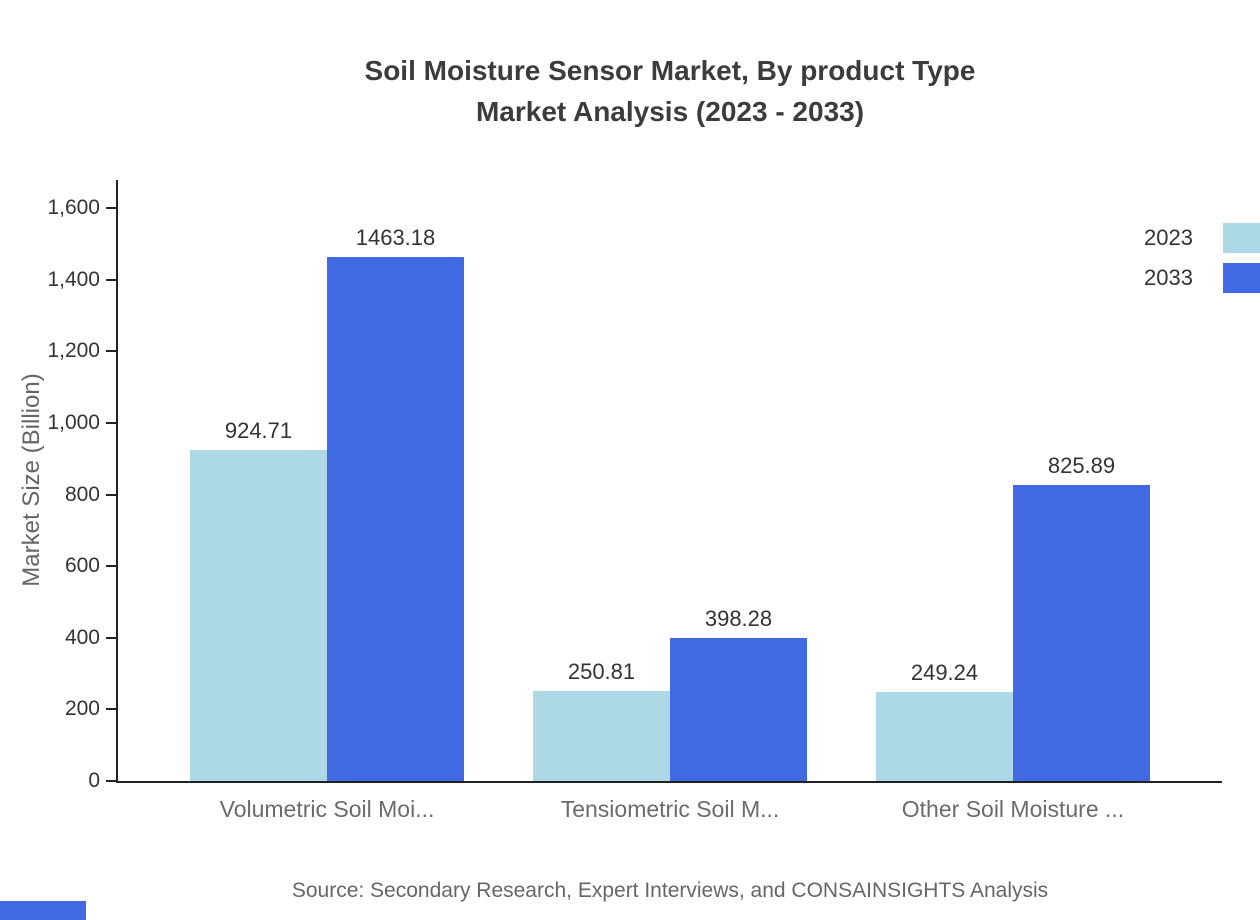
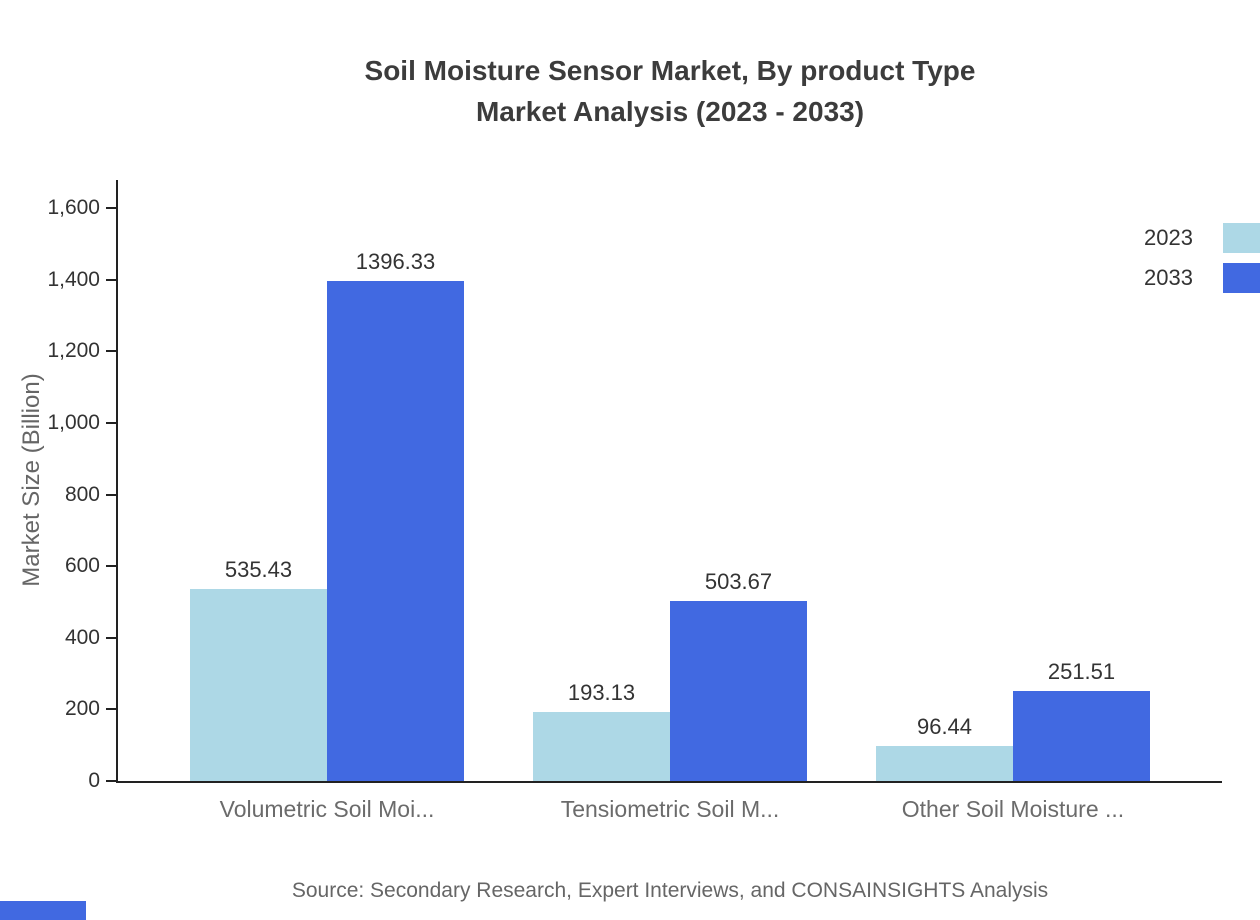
2023/Volumetric Soil Moi...: 924.71 -> 535.43
2033/Volumetric Soil Moi...: 1463.18 -> 1396.33
2023/Tensiometric Soil M...: 250.81 -> 193.13
2033/Tensiometric Soil M...: 398.28 -> 503.67
2023/Other Soil Moisture ...: 249.24 -> 96.44
2033/Other Soil Moisture ...: 825.89 -> 251.51
